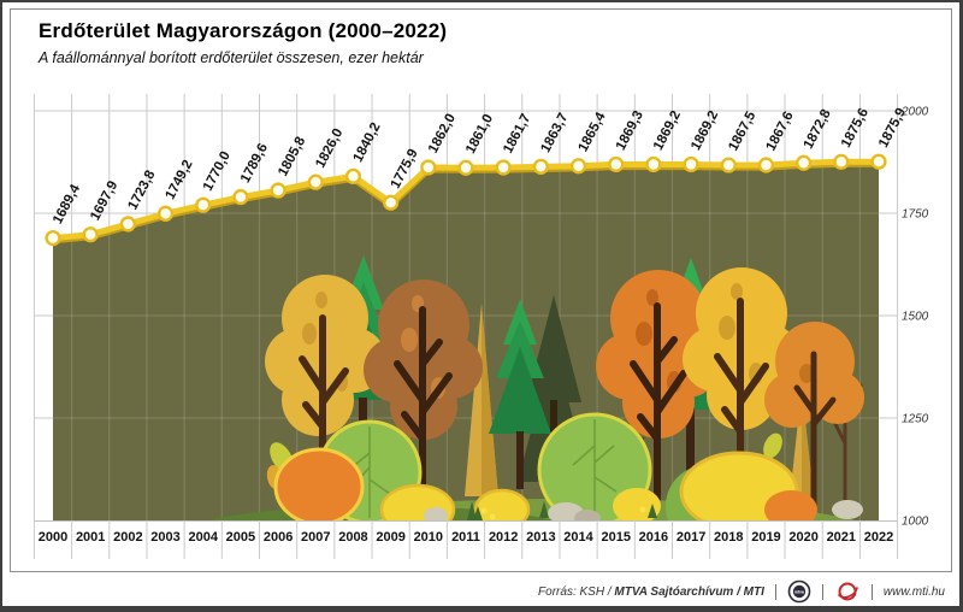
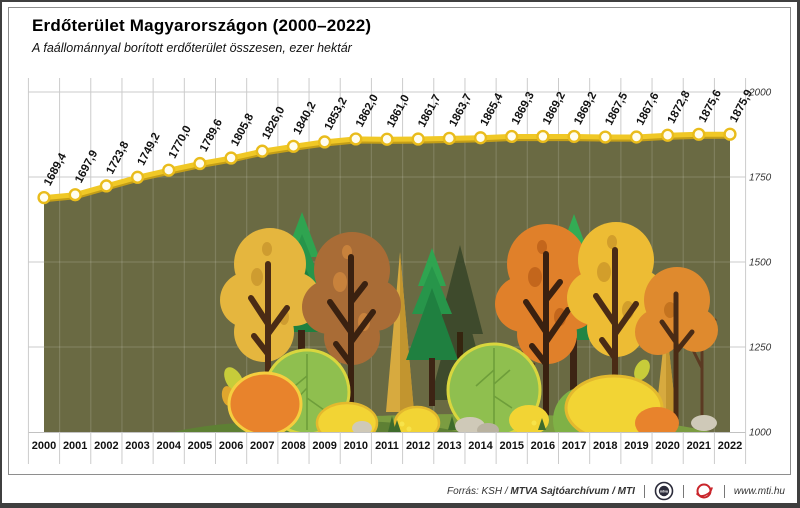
2009: 1775,9 -> 1853,2
